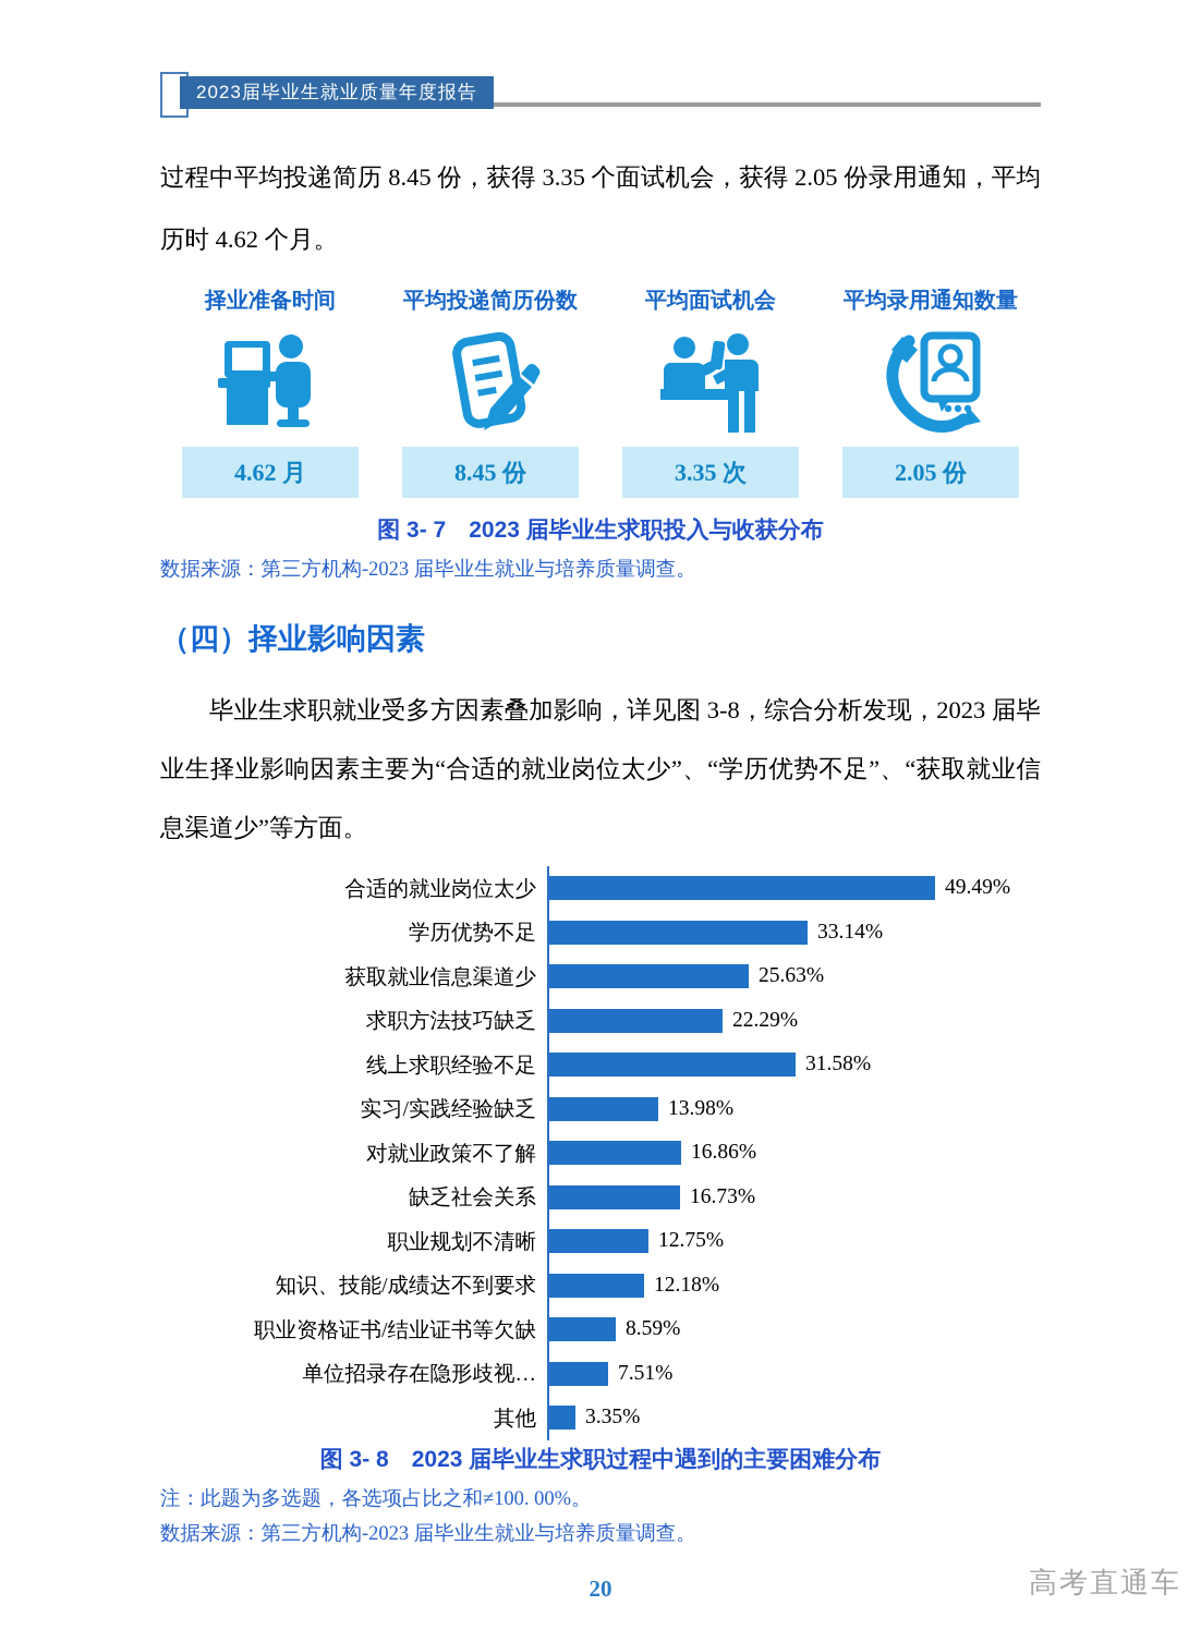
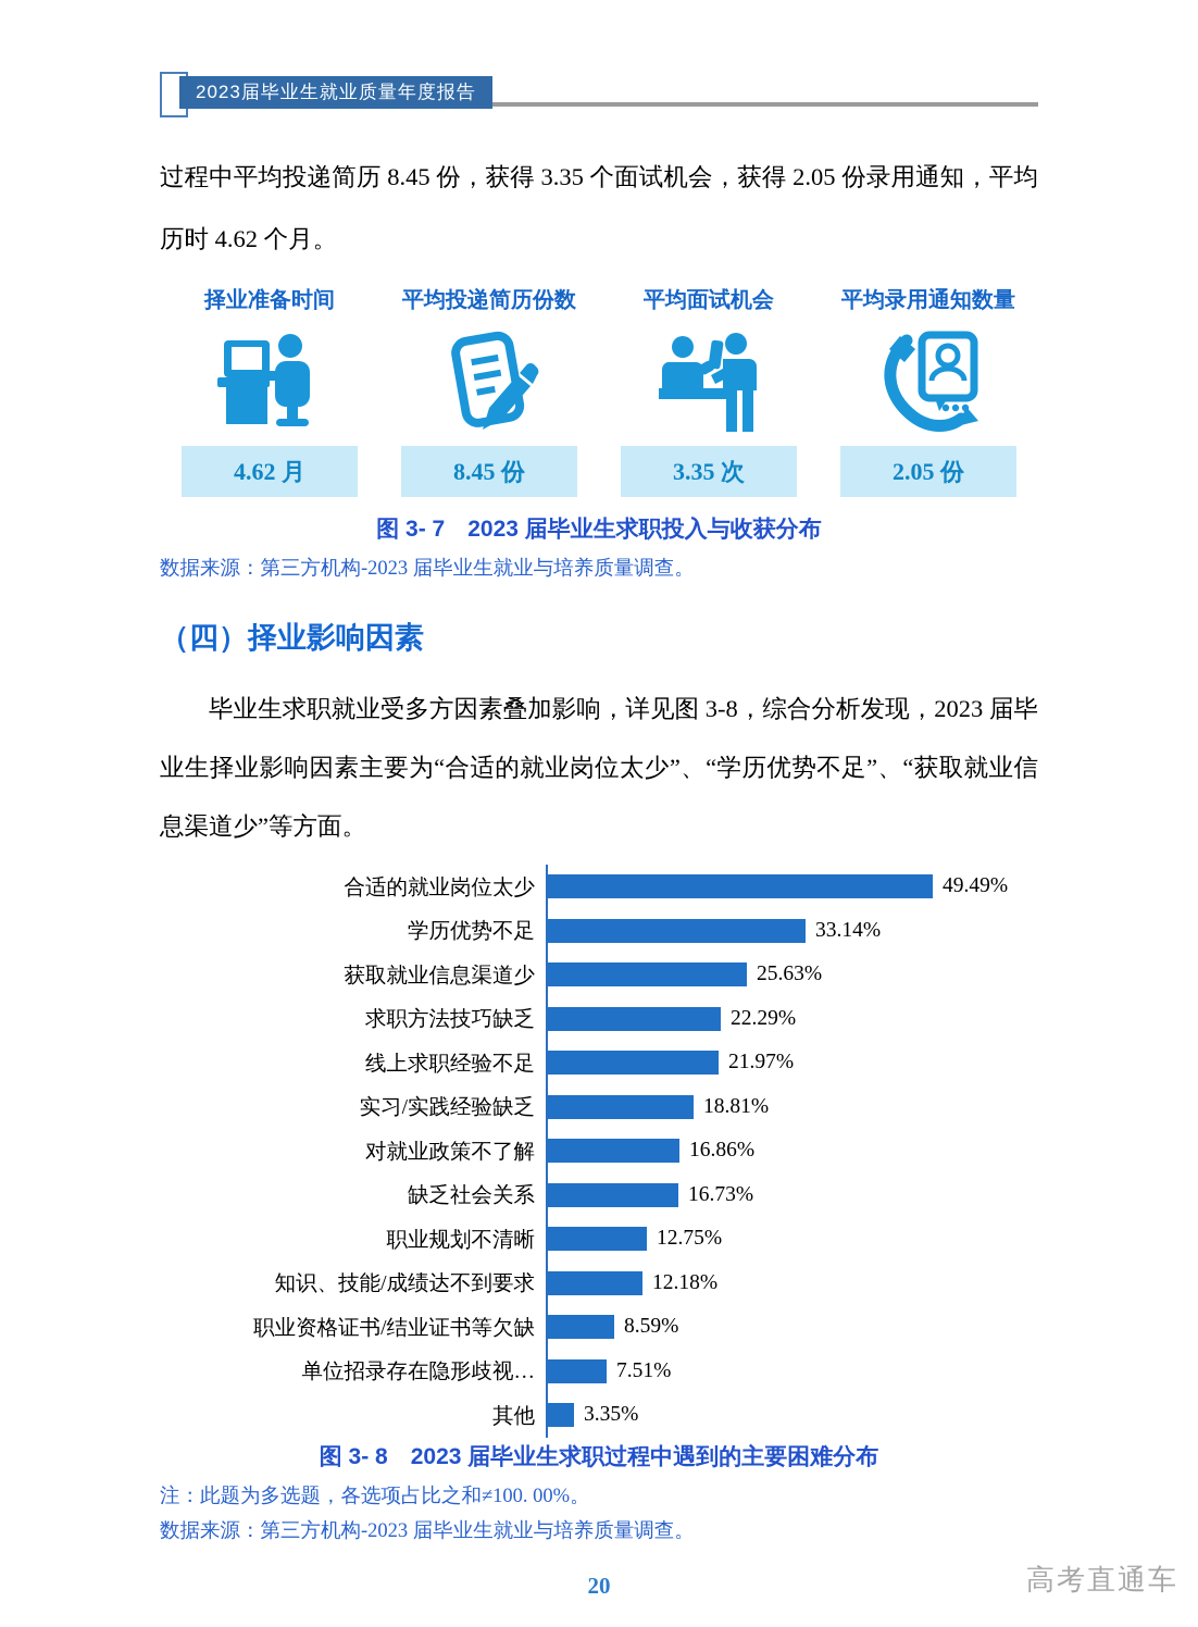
线上求职经验不足: 31.58% -> 21.97%
实习/实践经验缺乏: 13.98% -> 18.81%
